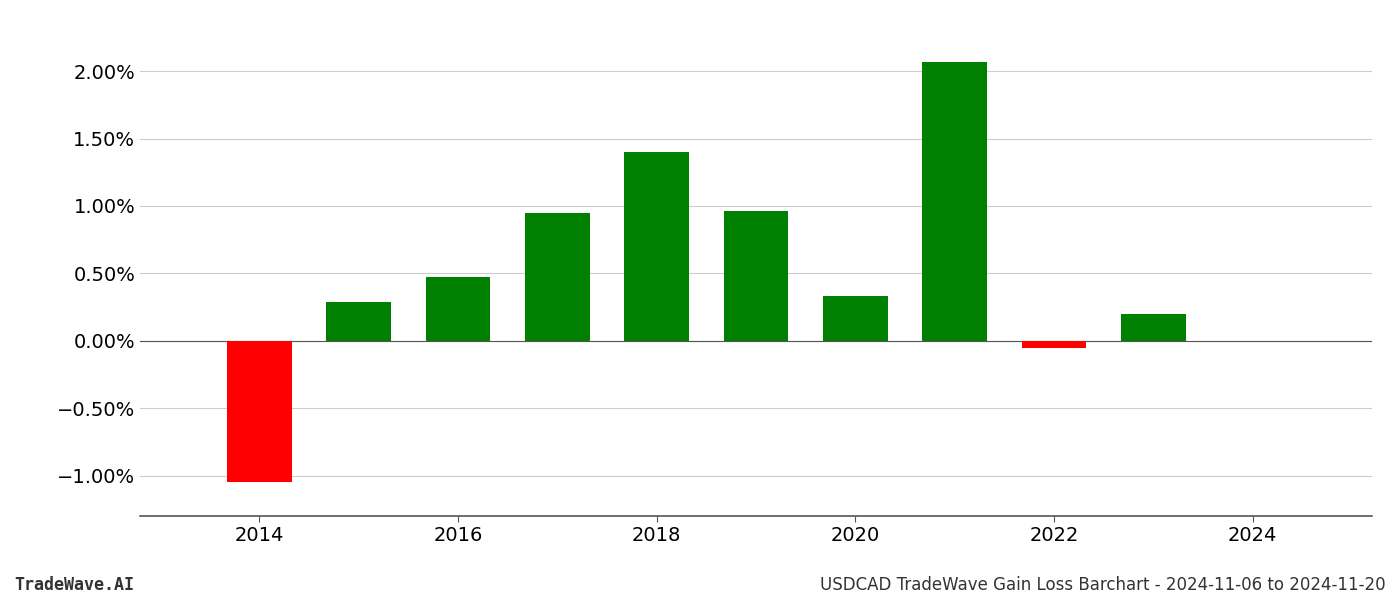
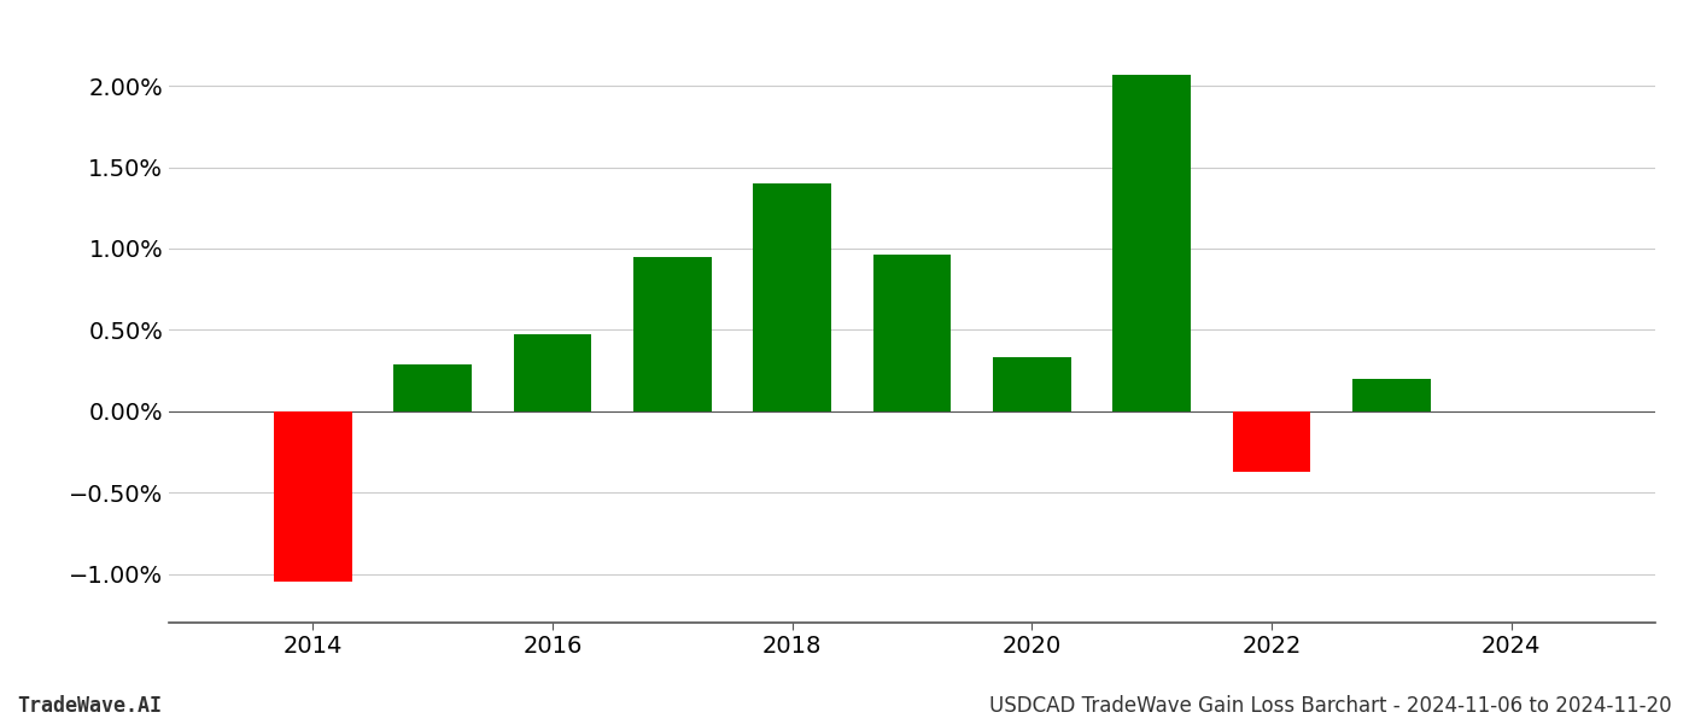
2022: -0.05% -> -0.37%
